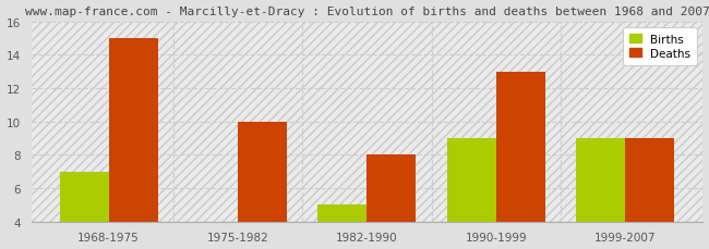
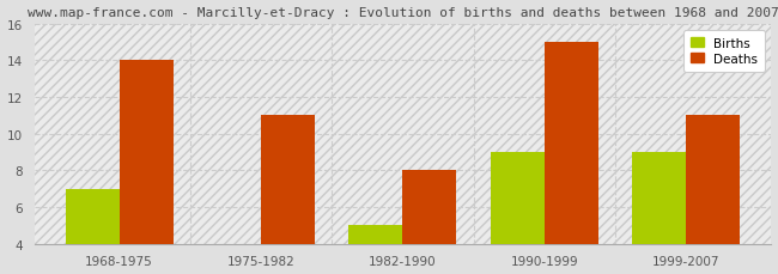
Deaths/1968-1975: 15 -> 14
Deaths/1975-1982: 10 -> 11
Deaths/1990-1999: 13 -> 15
Deaths/1999-2007: 9 -> 11
